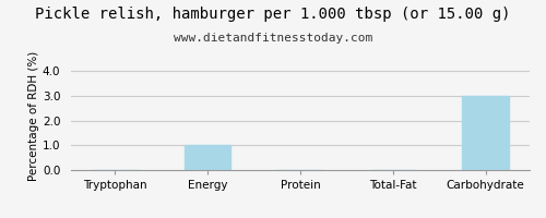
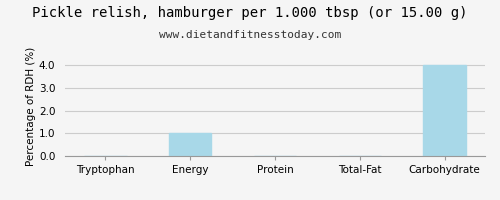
Carbohydrate: 3 -> 4
